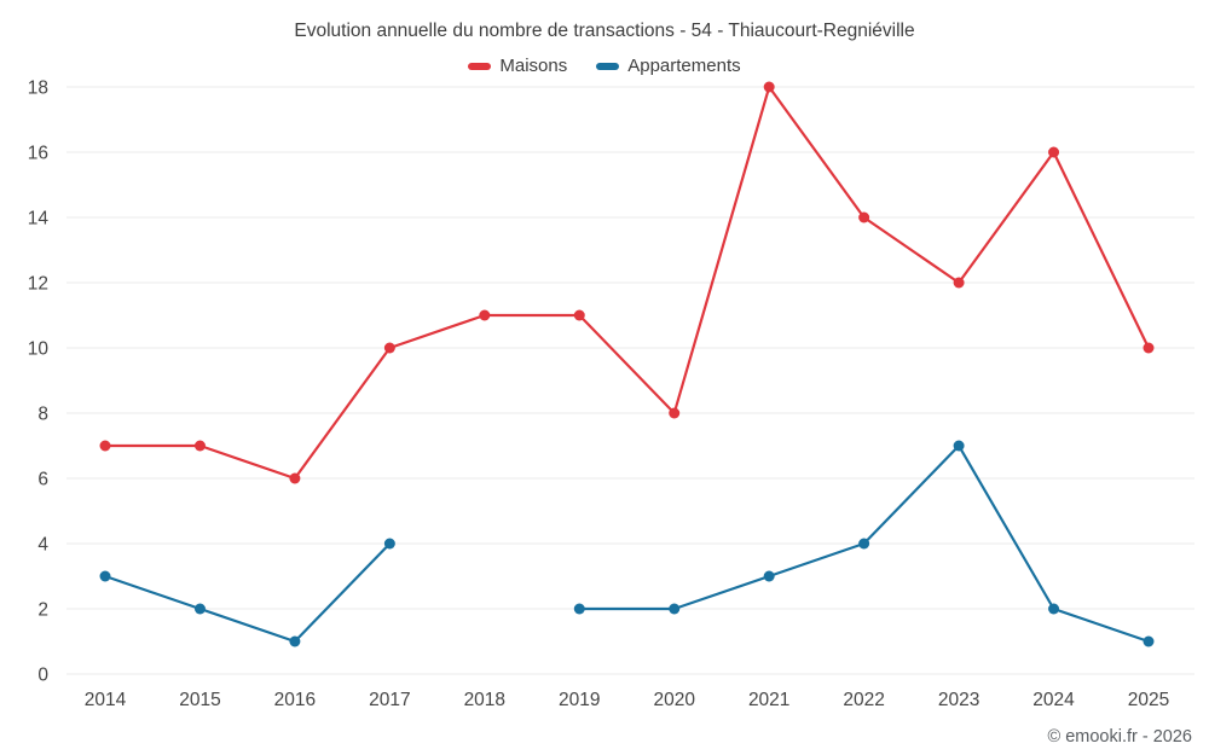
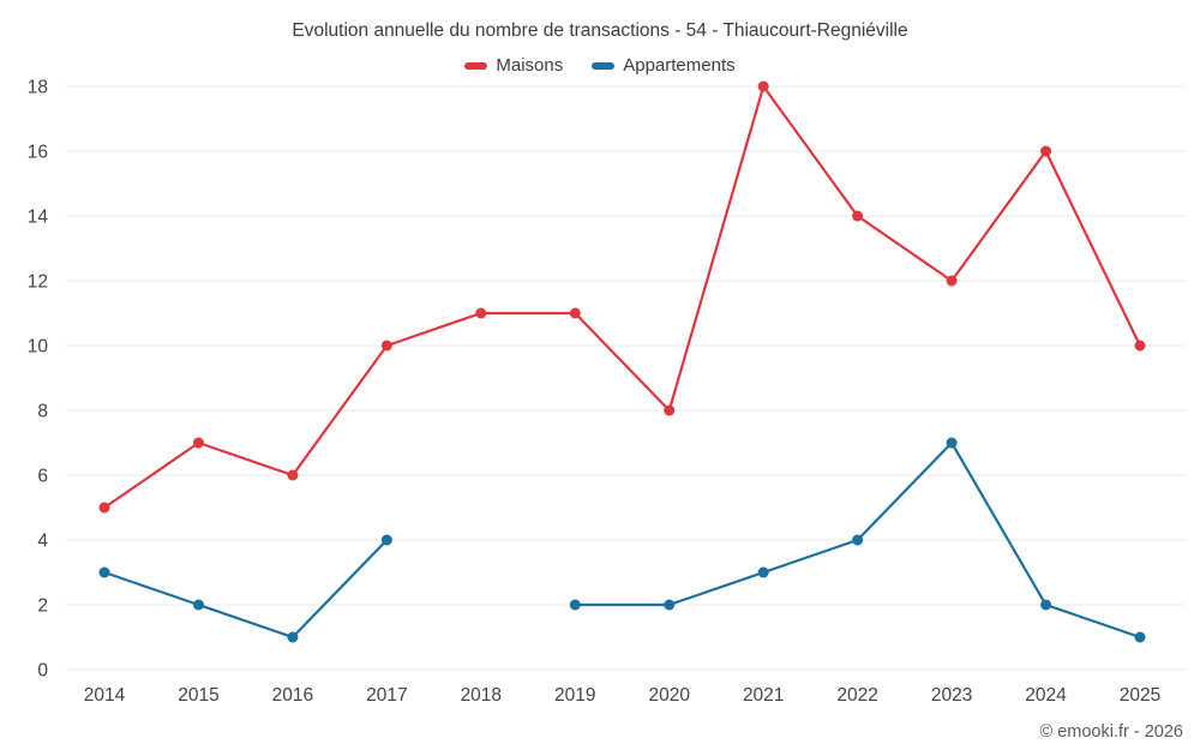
Maisons/2014: 7 -> 5
